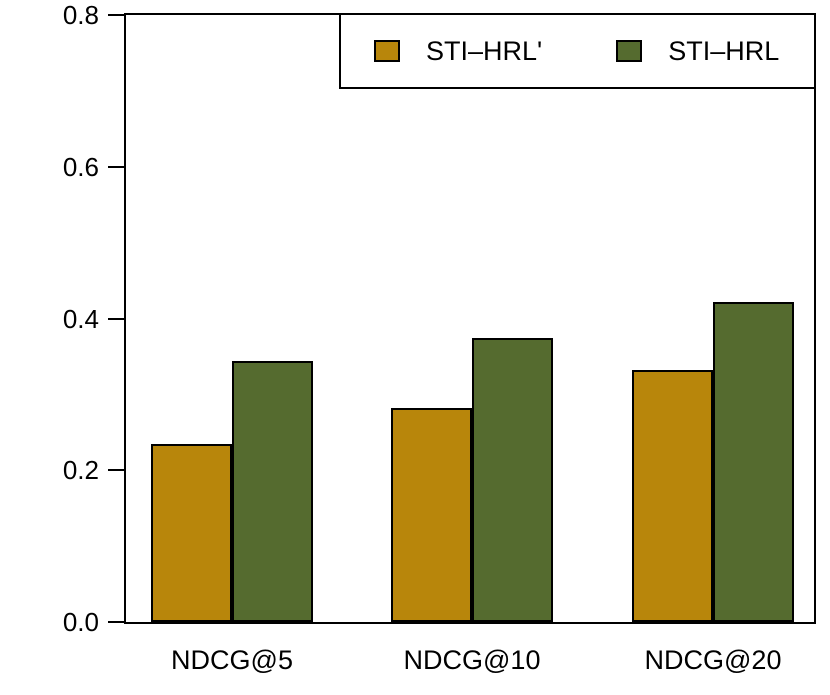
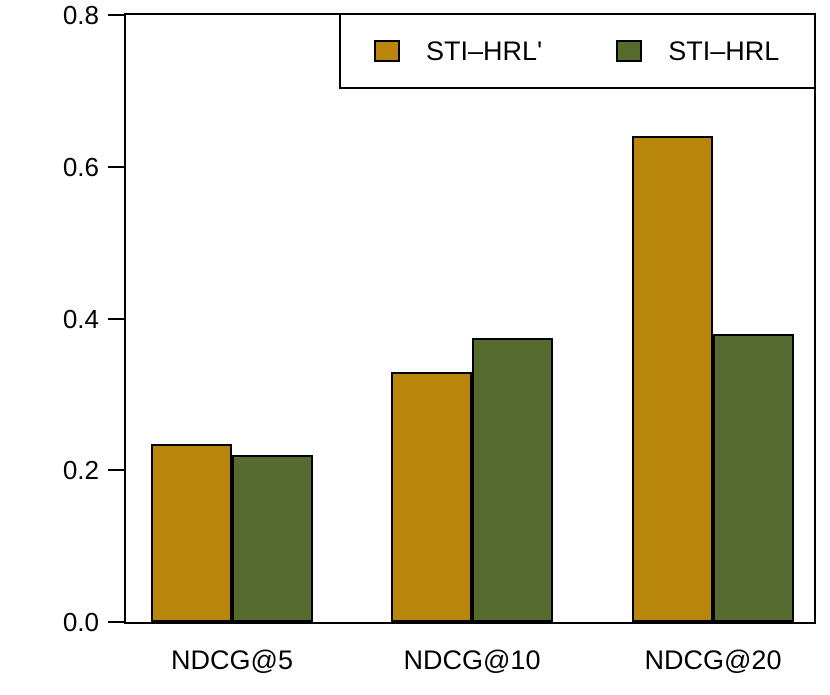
STI–HRL/NDCG@5: 0.34 -> 0.22
STI–HRL'/NDCG@10: 0.28 -> 0.33
STI–HRL'/NDCG@20: 0.33 -> 0.64
STI–HRL/NDCG@20: 0.42 -> 0.38
